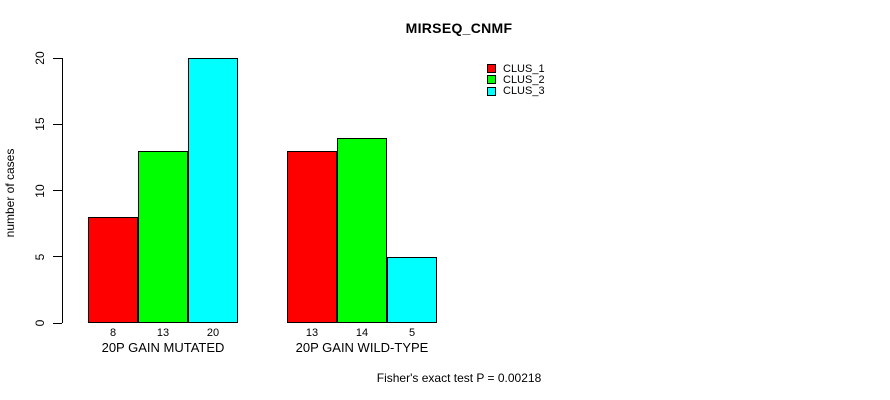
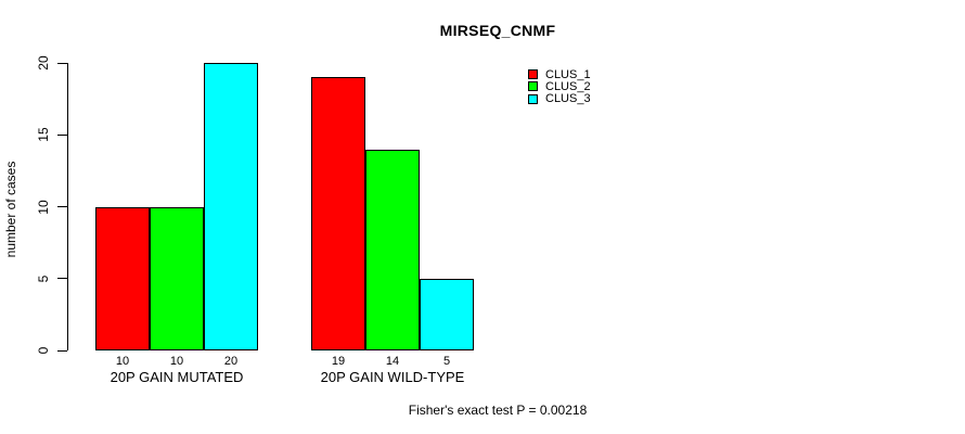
CLUS_1/20P GAIN MUTATED: 8 -> 10
CLUS_2/20P GAIN MUTATED: 13 -> 10
CLUS_1/20P GAIN WILD-TYPE: 13 -> 19
